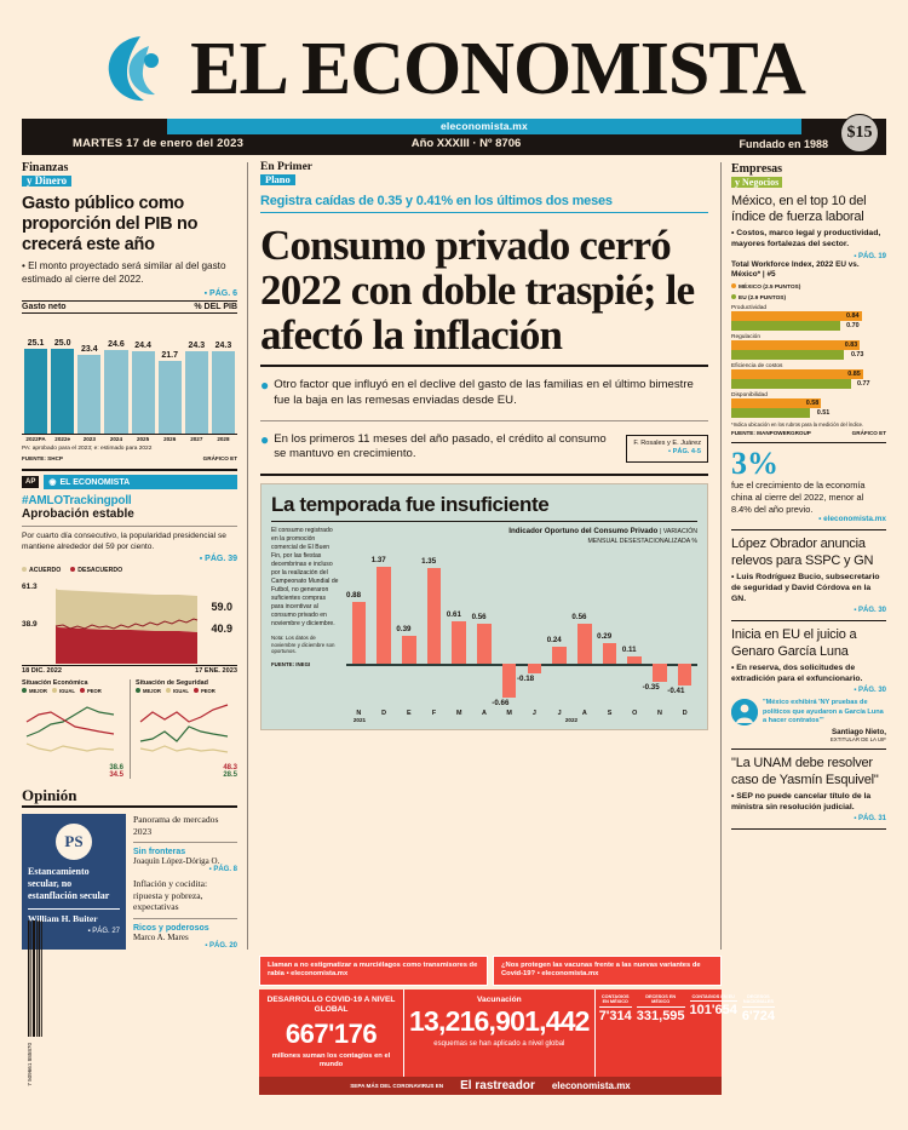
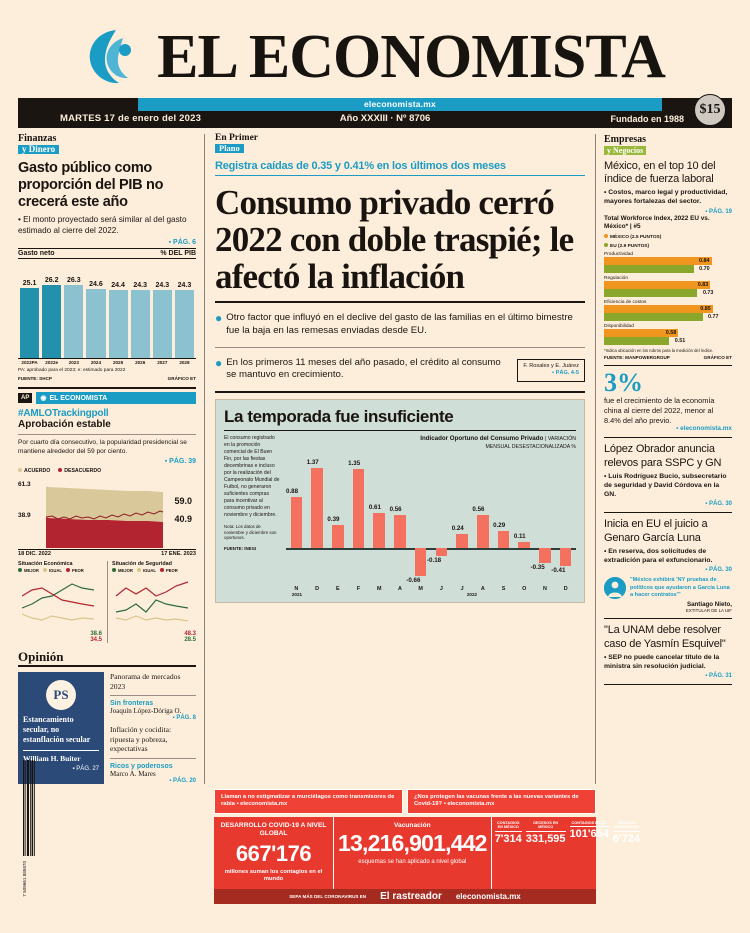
Gasto neto/2022e: 25.0 -> 26.2
Gasto neto/2023: 23.4 -> 26.3
Gasto neto/2026: 21.7 -> 24.3
